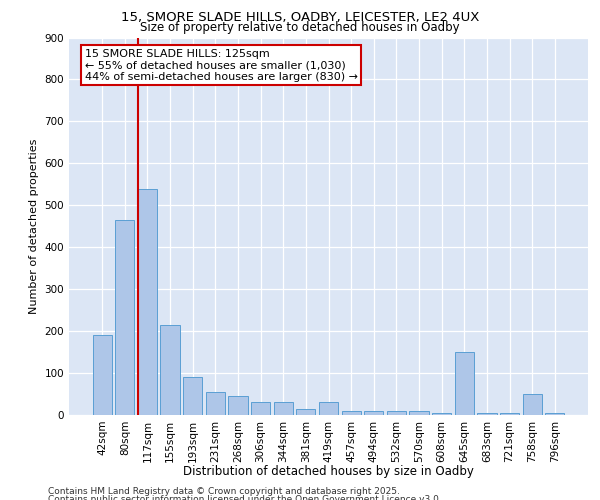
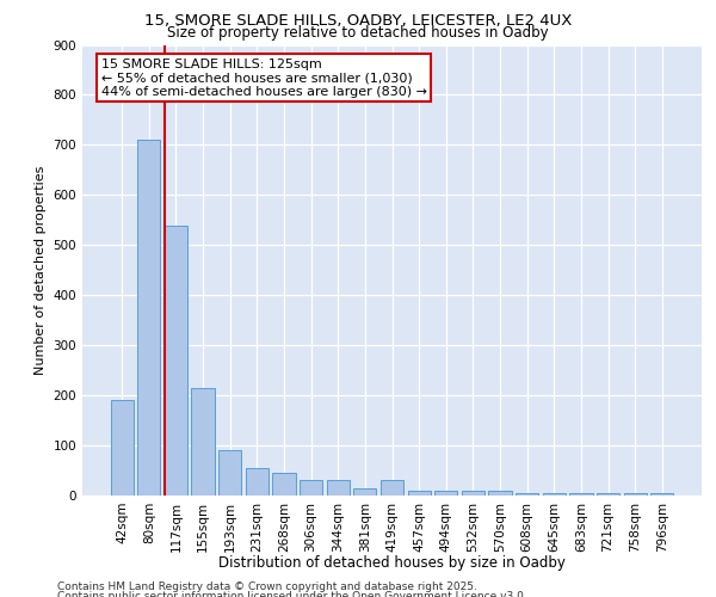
80sqm: 465 -> 710
645sqm: 150 -> 5
758sqm: 50 -> 5
